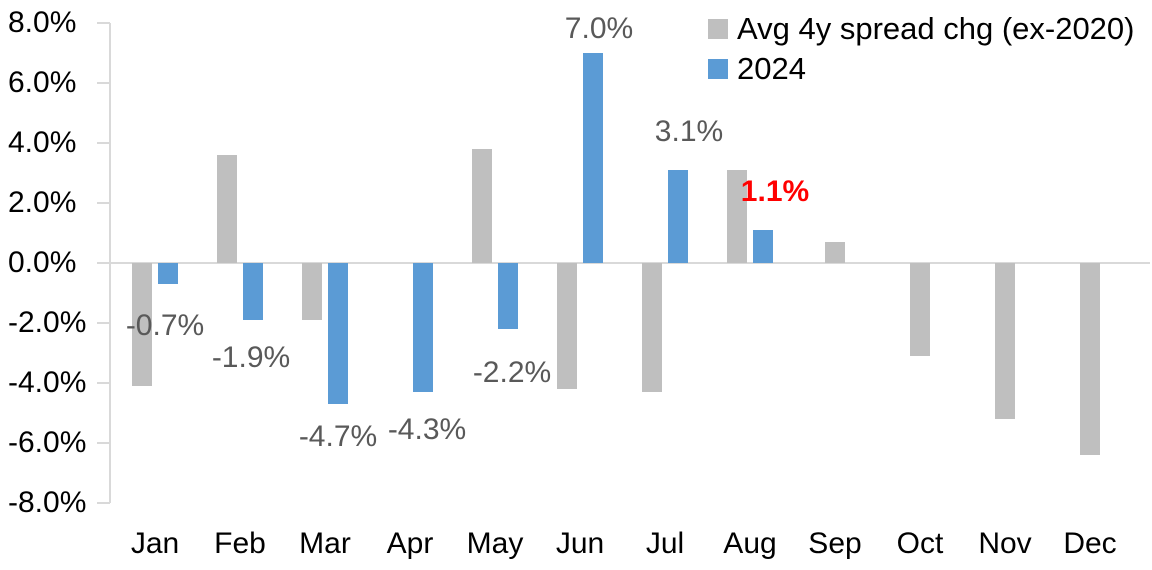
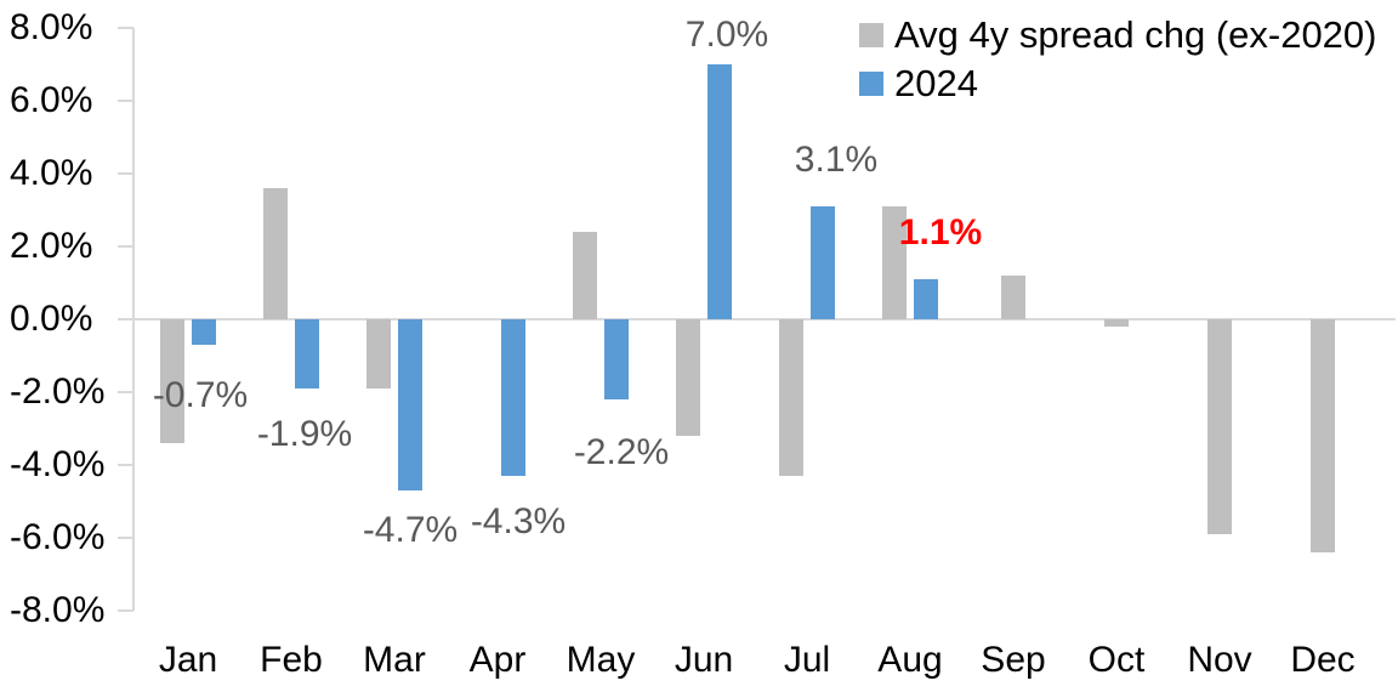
Avg 4y spread chg (ex-2020)/Jan: -4.1% -> -3.4%
Avg 4y spread chg (ex-2020)/May: 3.8% -> 2.4%
Avg 4y spread chg (ex-2020)/Jun: -4.2% -> -3.2%
Avg 4y spread chg (ex-2020)/Sep: 0.7% -> 1.2%
Avg 4y spread chg (ex-2020)/Oct: -3.1% -> -0.2%
Avg 4y spread chg (ex-2020)/Nov: -5.2% -> -5.9%
